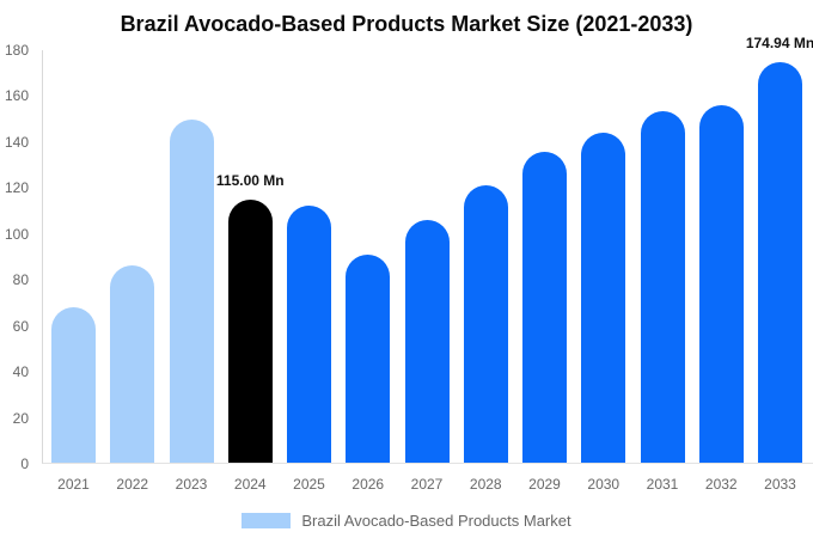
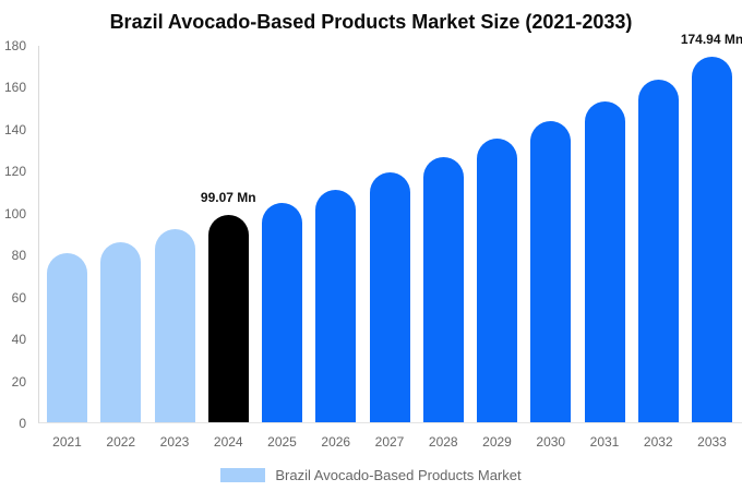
2021: 68 -> 81
2023: 150 -> 93
2024: 115.00 -> 99.07
2025: 112 -> 105
2026: 91 -> 111
2027: 106 -> 119
2028: 121 -> 127
2032: 156 -> 164
